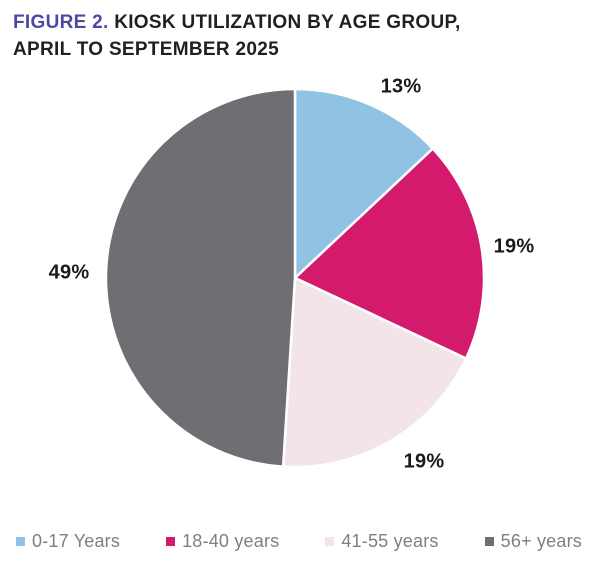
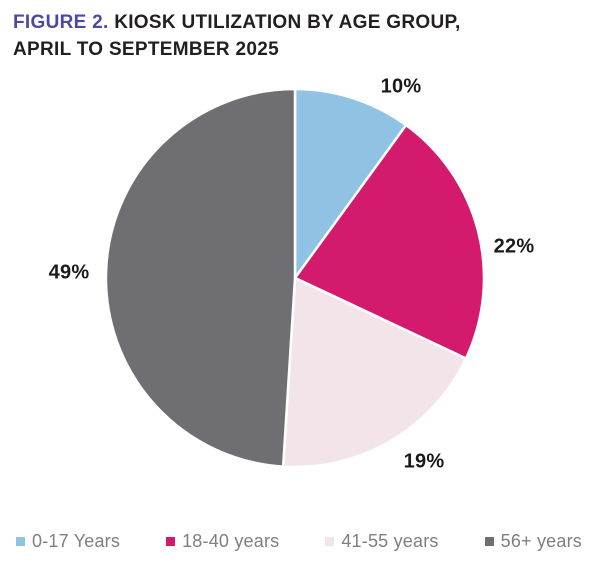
0-17 Years: 13% -> 10%
18-40 years: 19% -> 22%
